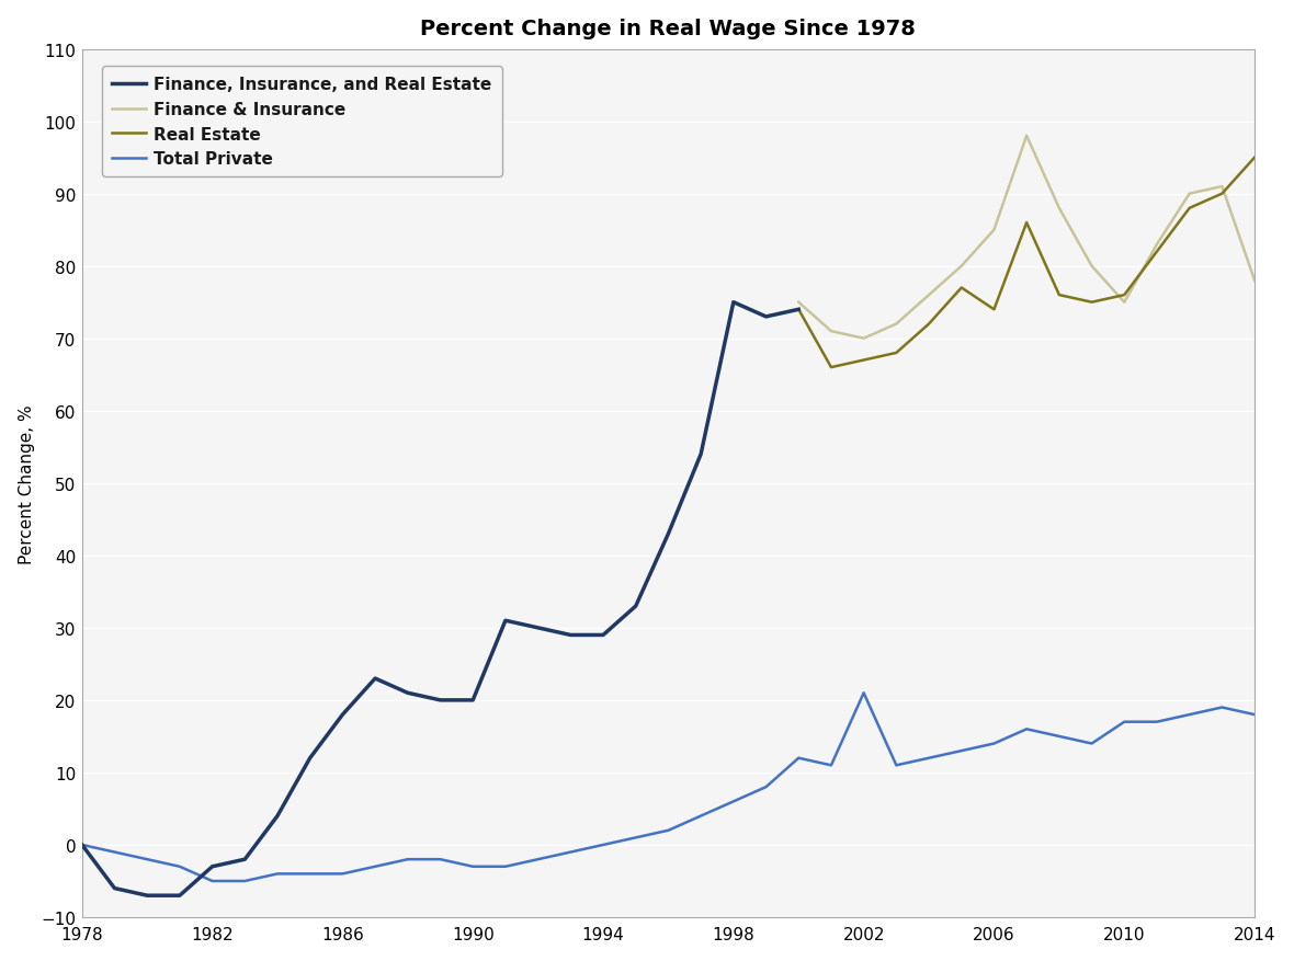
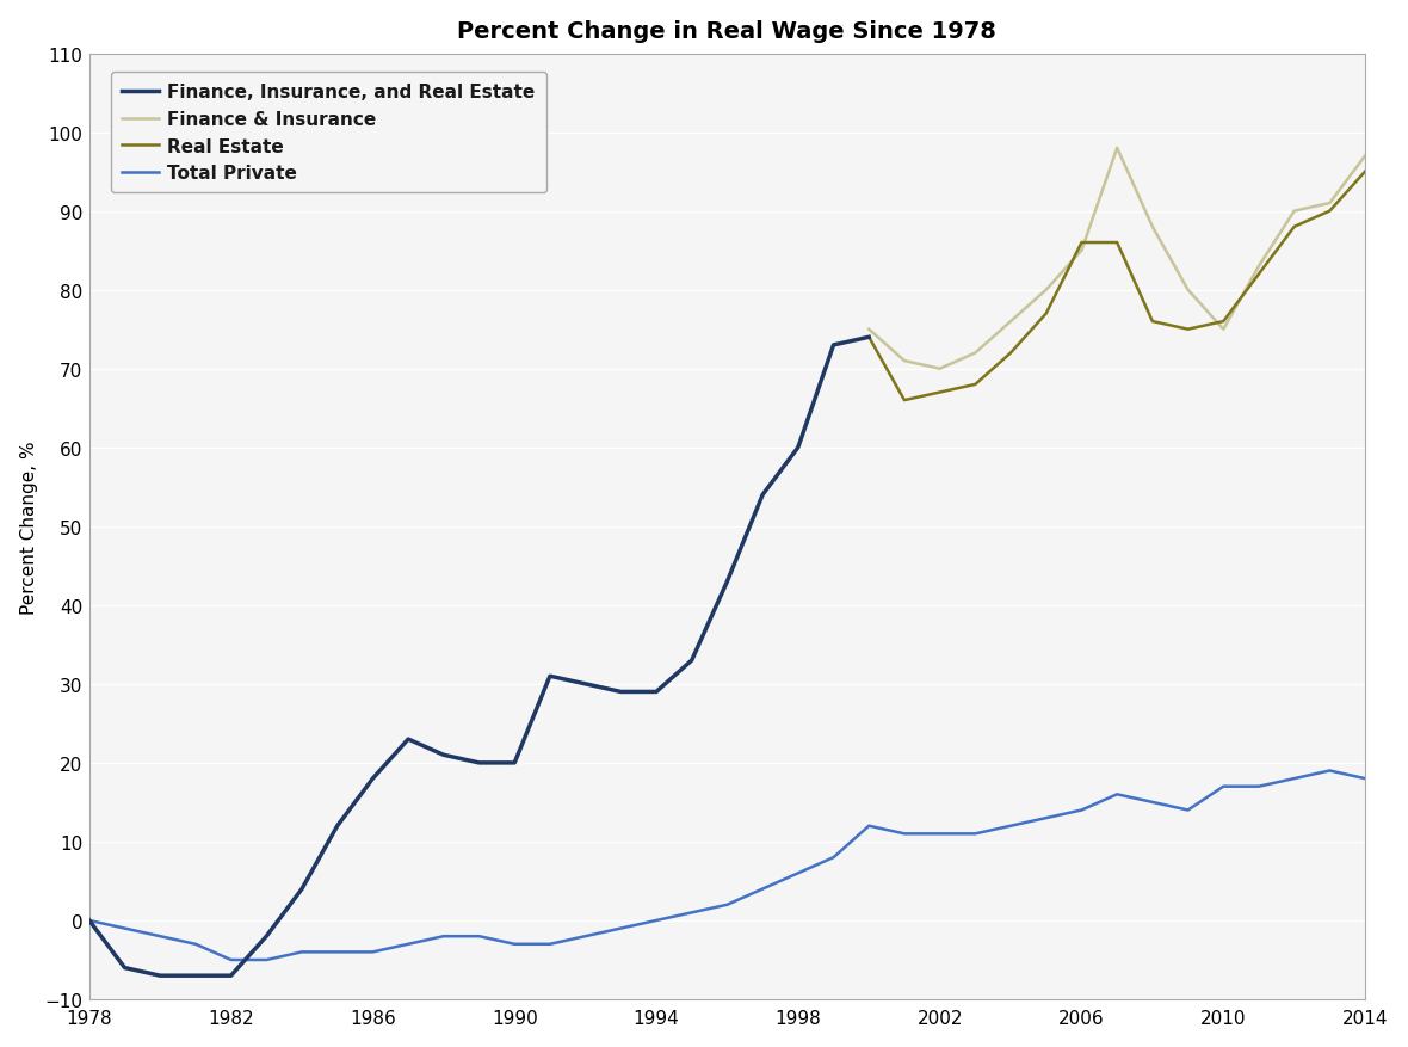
Finance, Insurance, and Real Estate/1982: -3 -> -7
Finance, Insurance, and Real Estate/1998: 75 -> 60
Total Private/2002: 21 -> 11
Real Estate/2006: 74 -> 86
Finance & Insurance/2014: 78 -> 97
